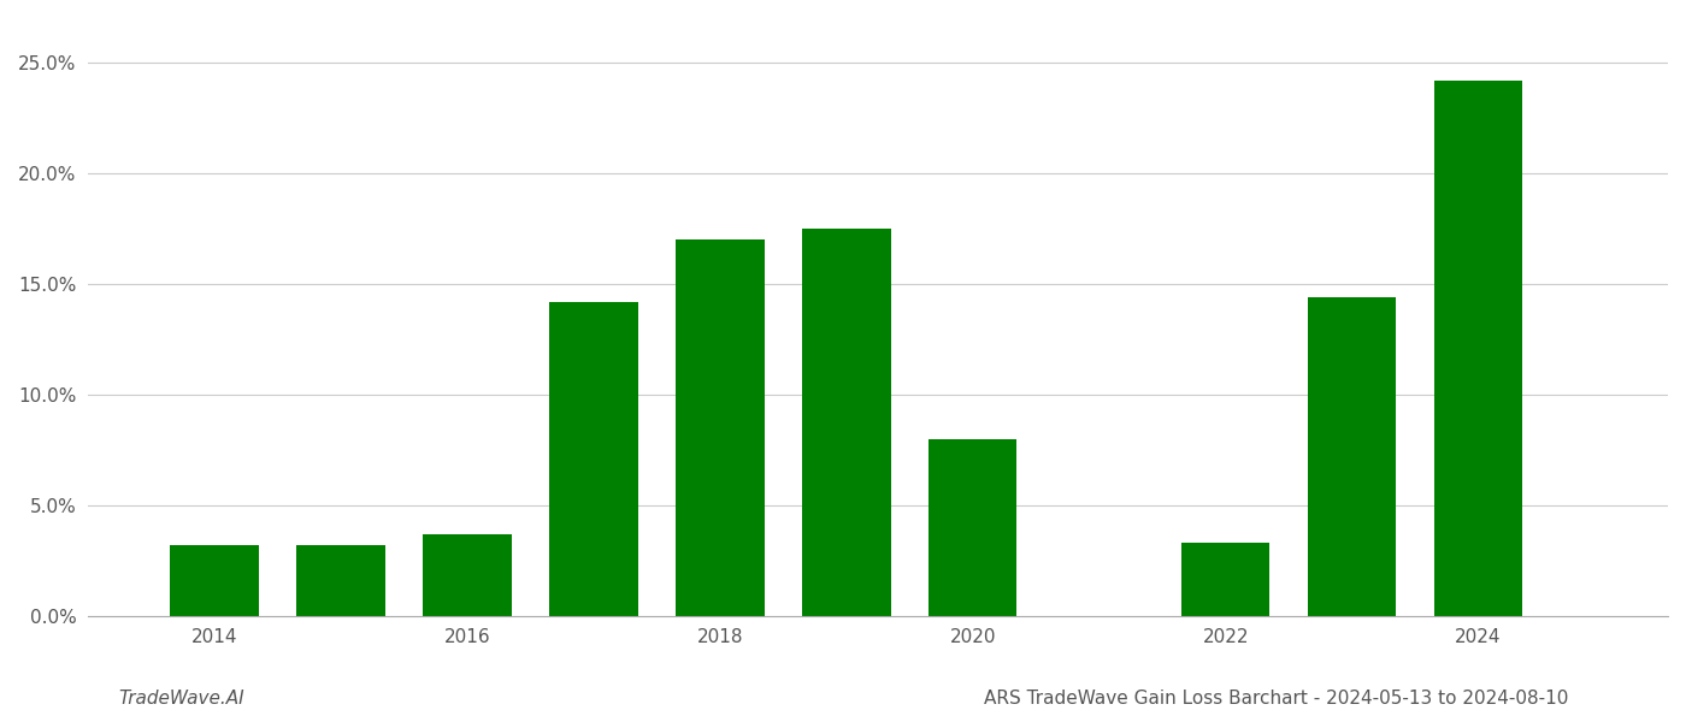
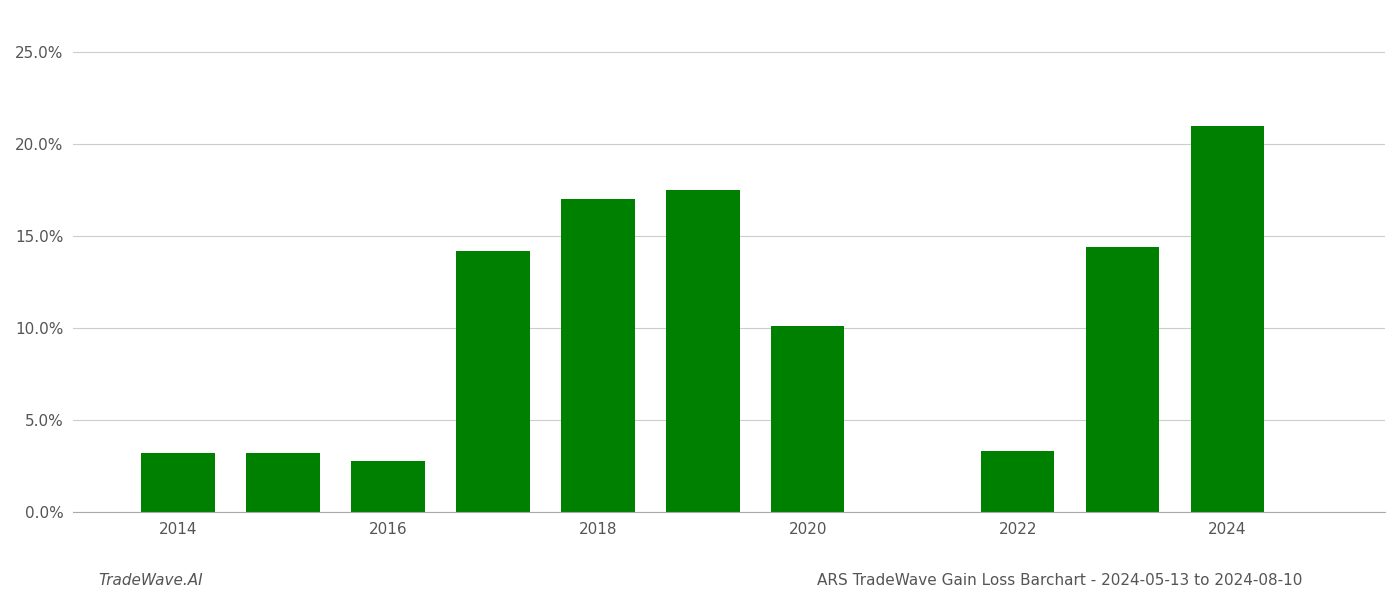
2016: 3.7% -> 2.8%
2020: 8.0% -> 10.1%
2024: 24.2% -> 21.0%
